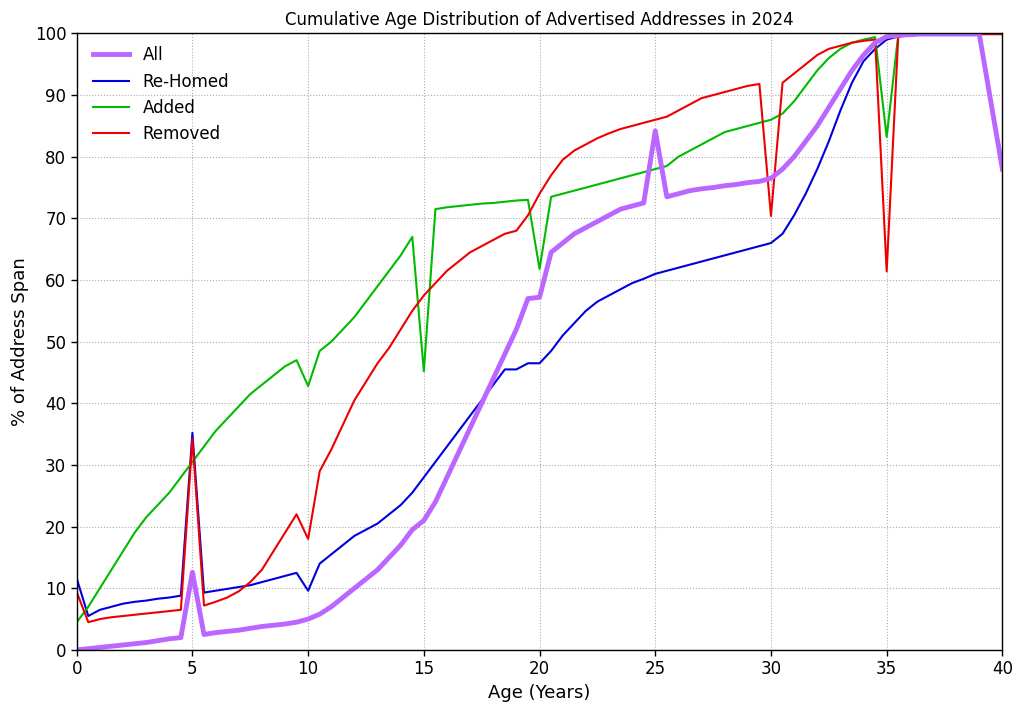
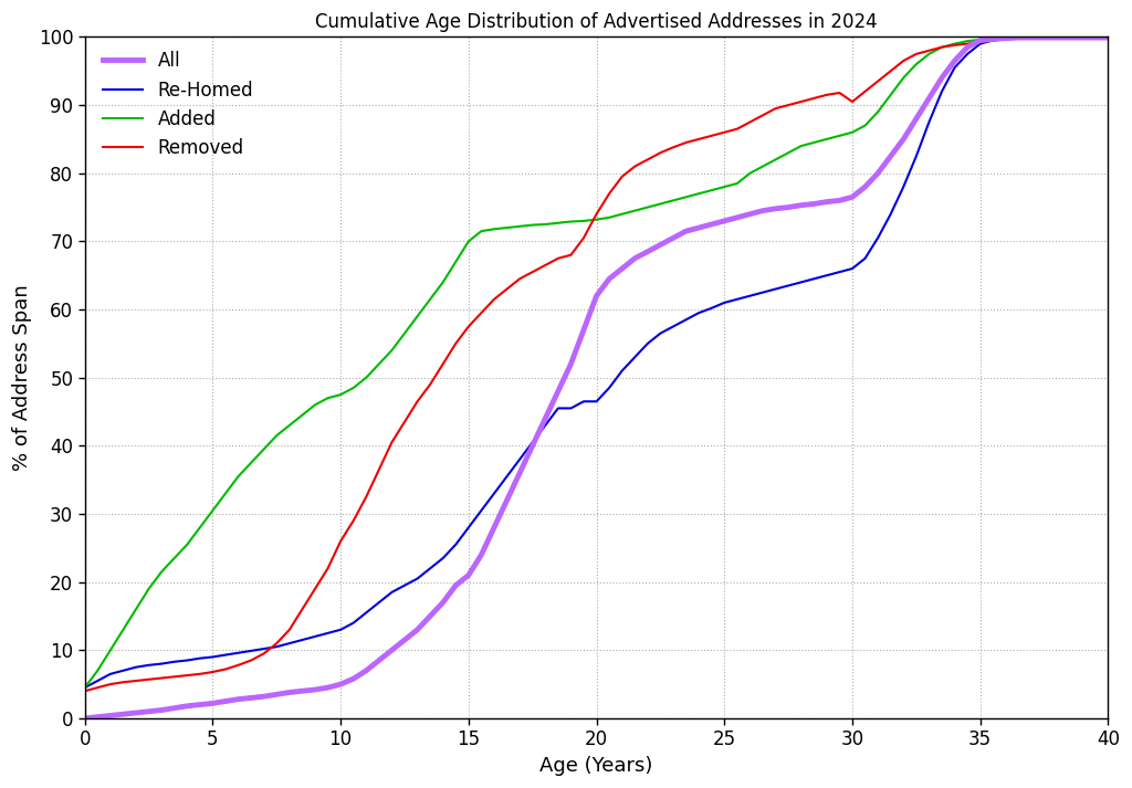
Re-Homed/0: 11.6 -> 4.5
Removed/0: 9.4 -> 4.0
All/5: 12.6 -> 2.2
Re-Homed/5: 35.2 -> 9.0
Removed/5: 34.2 -> 6.8
Re-Homed/10: 9.6 -> 13.0
Added/10: 42.8 -> 47.5
Removed/10: 18.0 -> 26.0
Added/15: 45.2 -> 70.0
All/20: 57.2 -> 62.0
Added/20: 61.8 -> 73.2
All/25: 84.2 -> 73.0
Removed/30: 70.4 -> 90.5
Added/35: 83.2 -> 99.6
Removed/35: 61.4 -> 99.3
All/40: 78.0 -> 99.9
